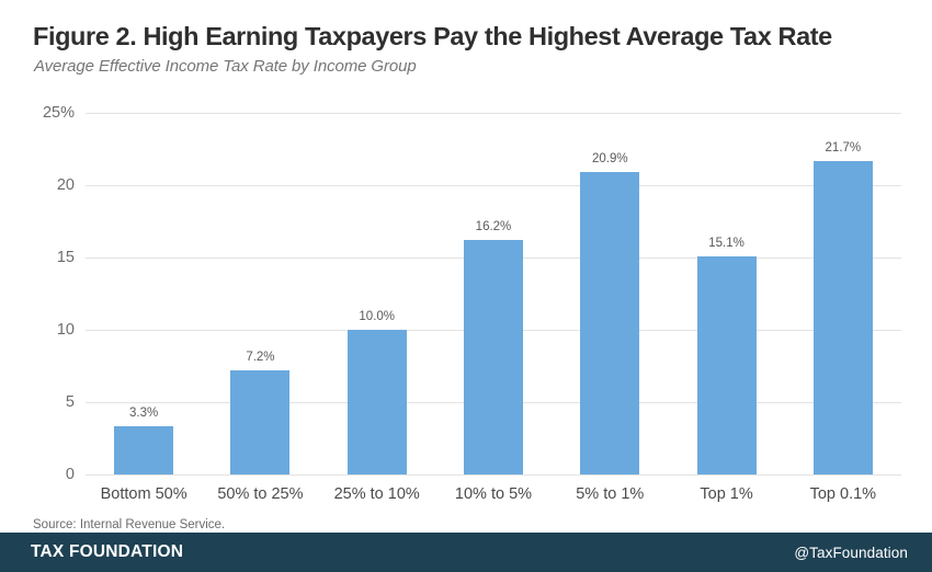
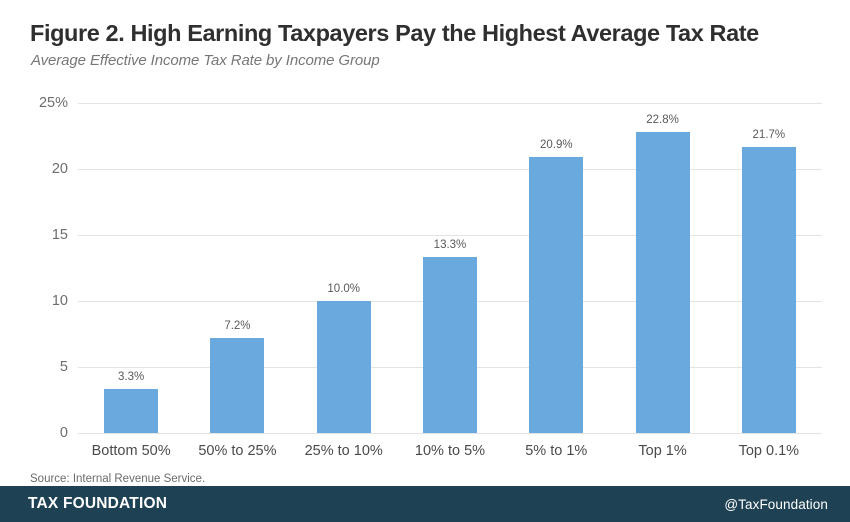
10% to 5%: 16.2% -> 13.3%
Top 1%: 15.1% -> 22.8%
